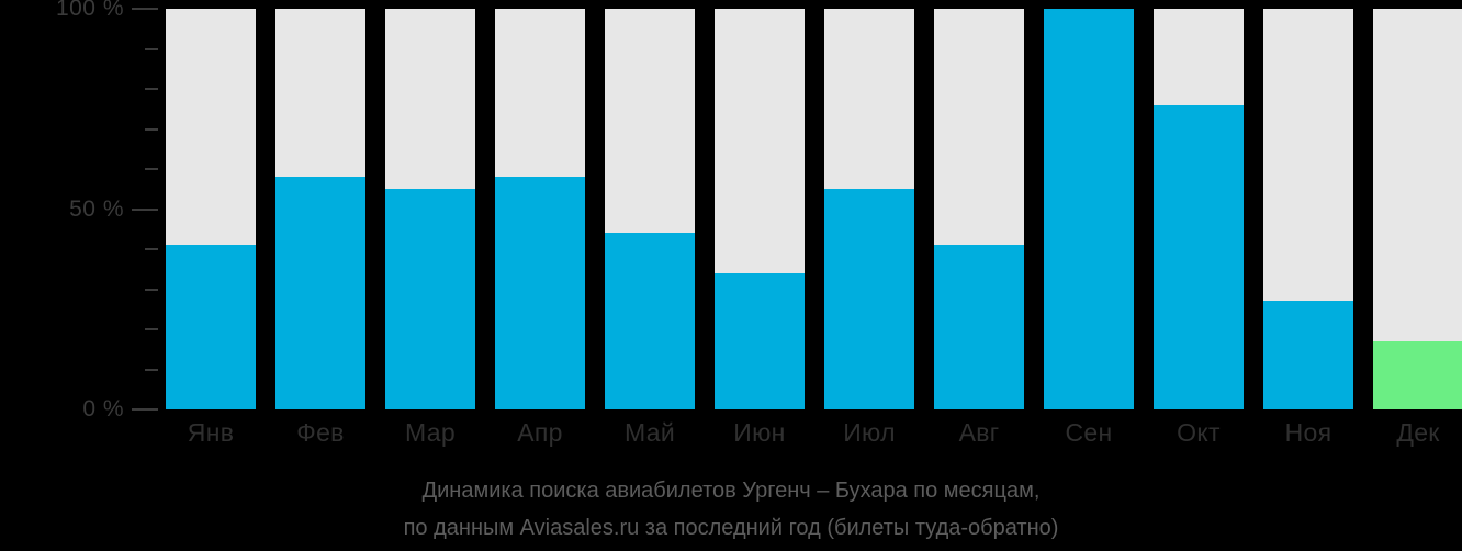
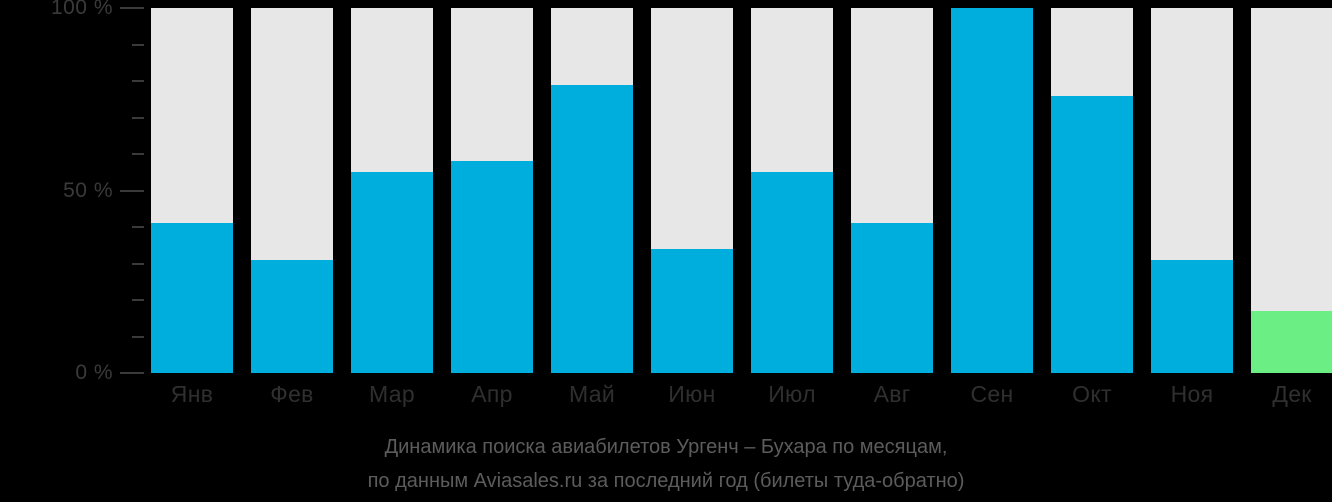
Фев: 58% -> 31%
Май: 44% -> 79%
Ноя: 27% -> 31%
